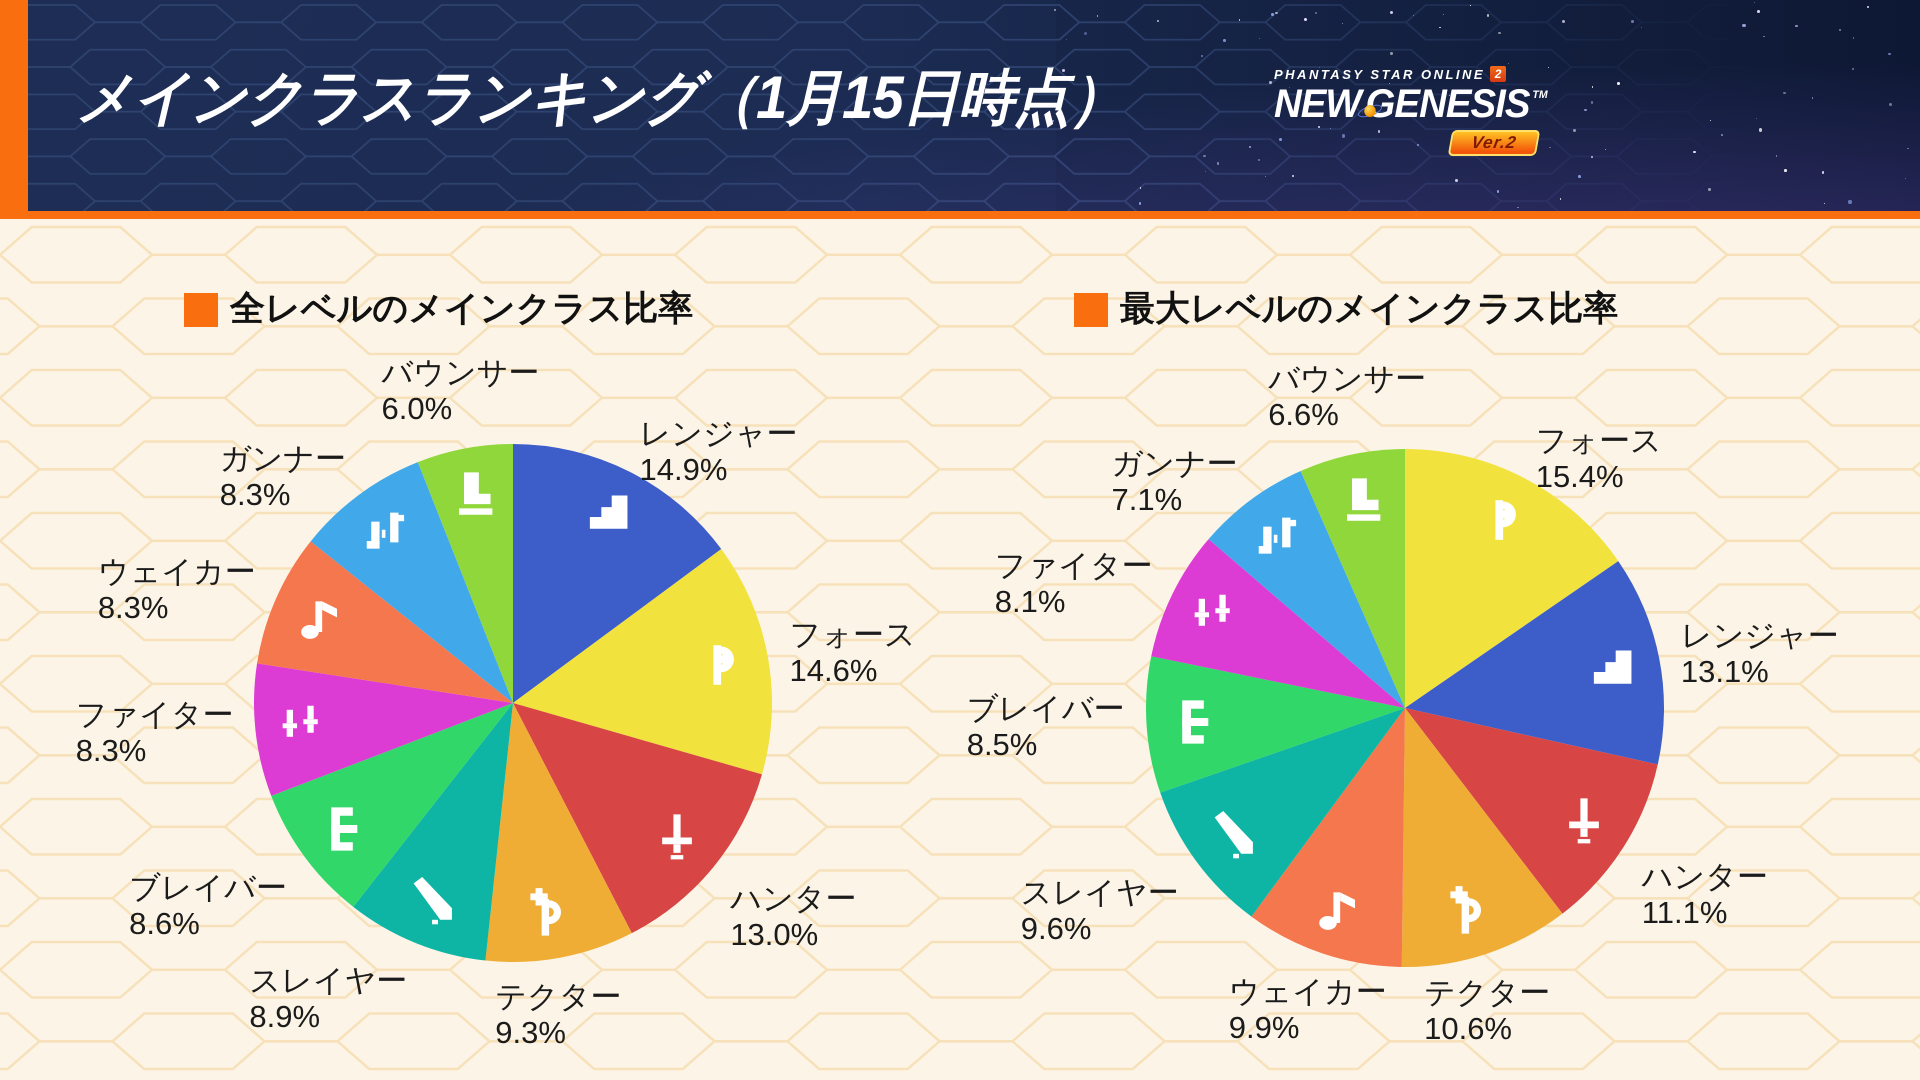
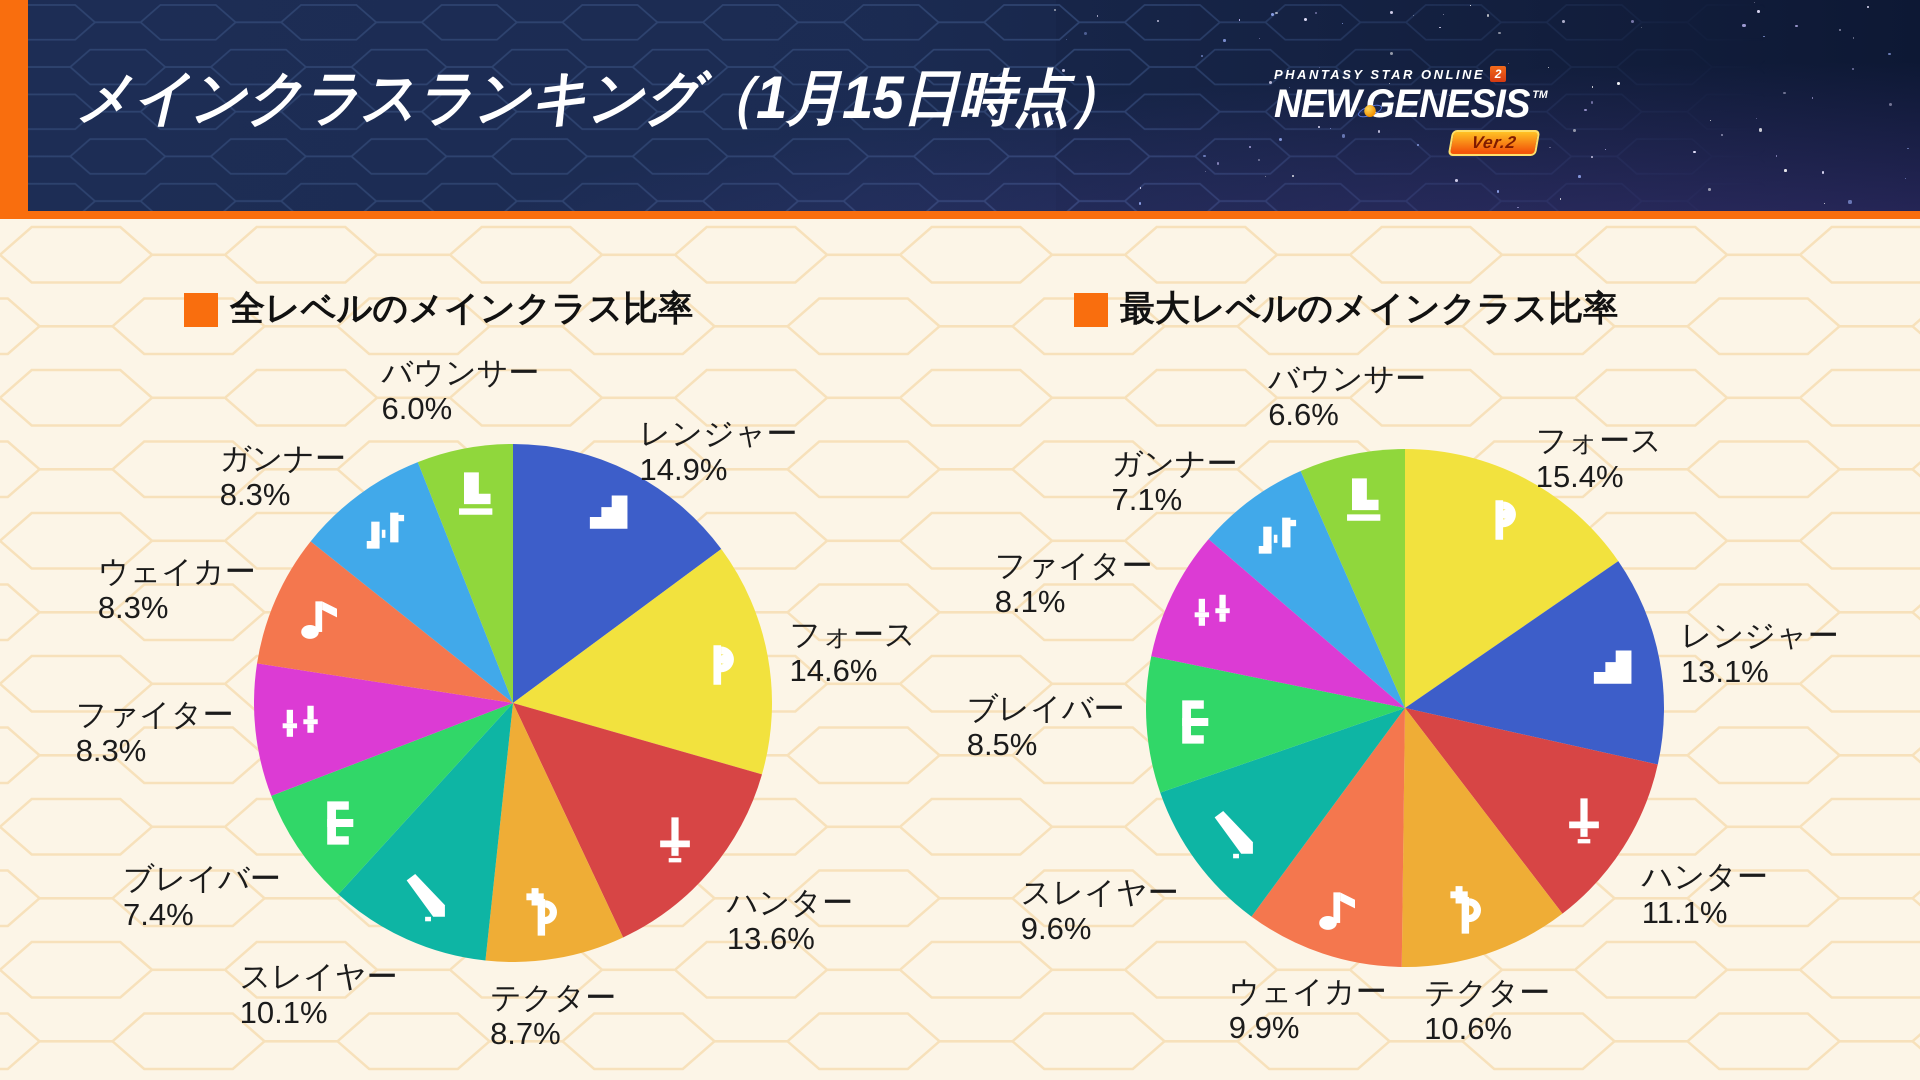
全レベルのメインクラス比率/ハンター: 13.0% -> 13.6%
全レベルのメインクラス比率/テクター: 9.3% -> 8.7%
全レベルのメインクラス比率/スレイヤー: 8.9% -> 10.1%
全レベルのメインクラス比率/ブレイバー: 8.6% -> 7.4%
